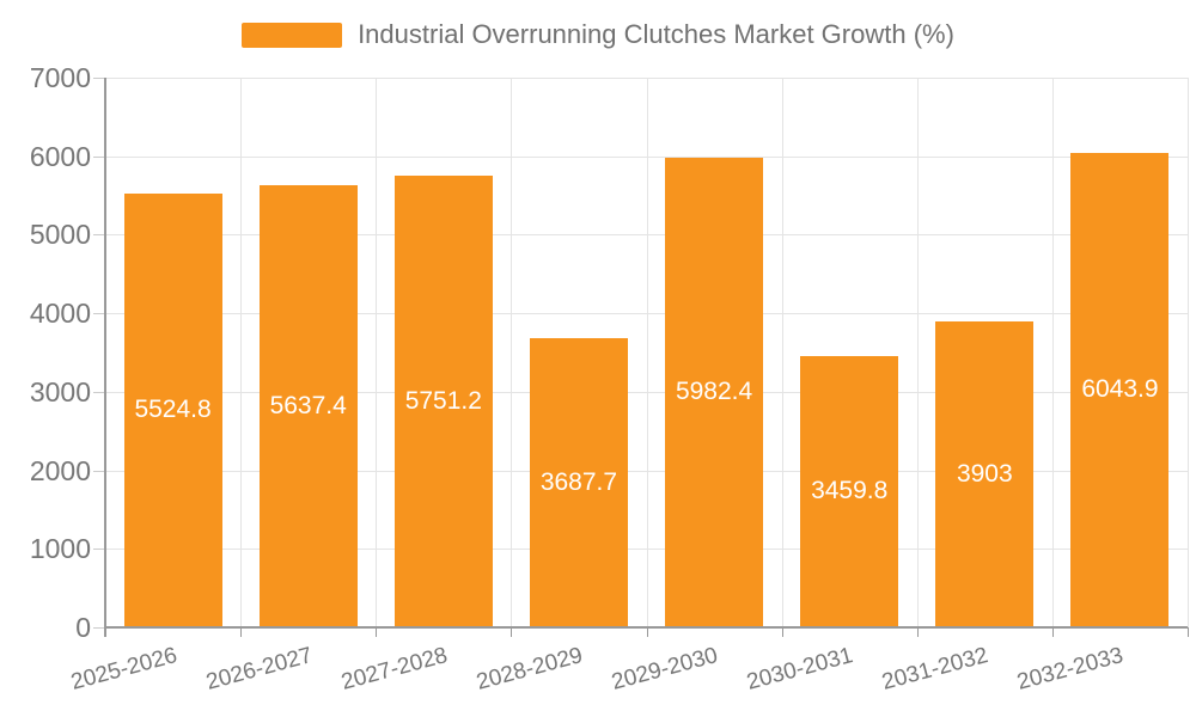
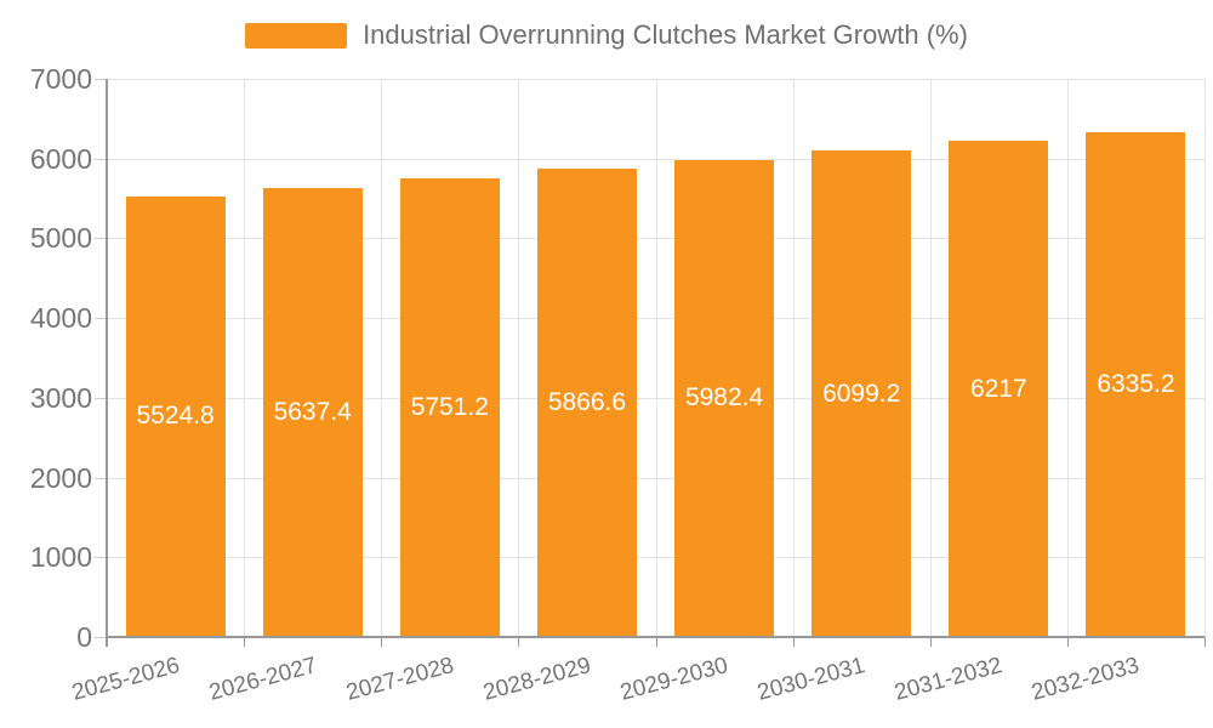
2028-2029: 3687.7 -> 5866.6
2030-2031: 3459.8 -> 6099.2
2031-2032: 3903 -> 6217
2032-2033: 6043.9 -> 6335.2
